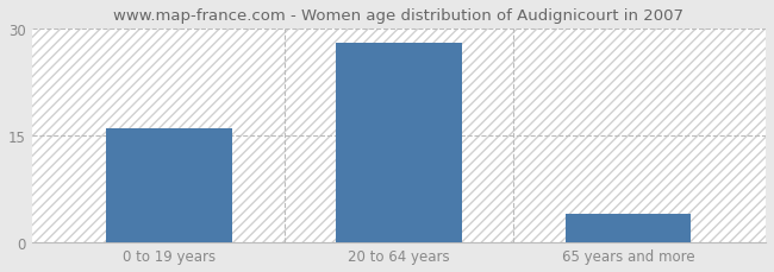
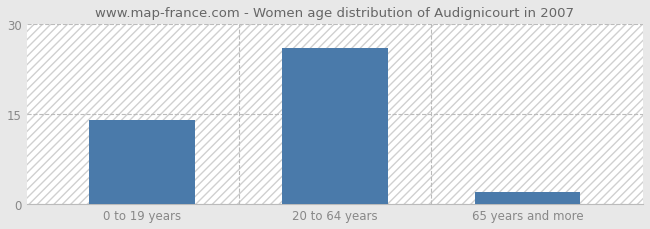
0 to 19 years: 16 -> 14
20 to 64 years: 28 -> 26
65 years and more: 4 -> 2
